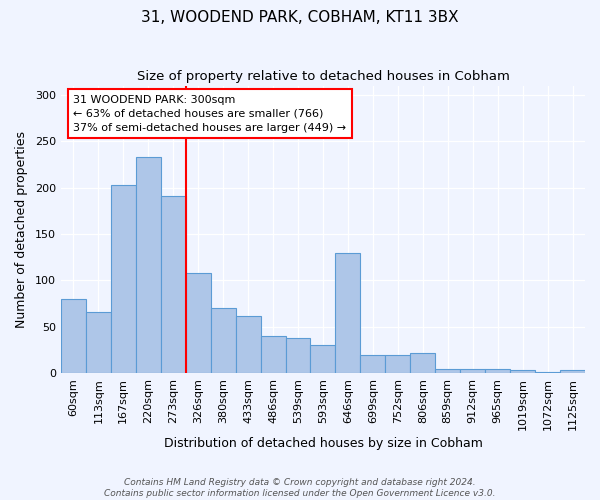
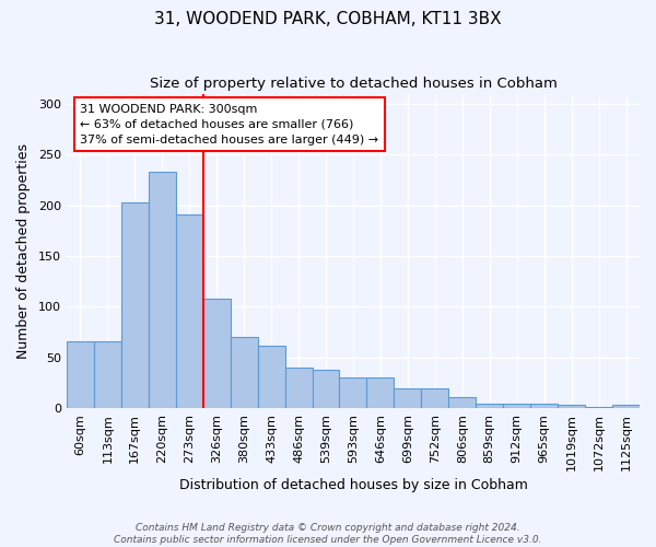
60sqm: 80 -> 66
646sqm: 130 -> 30
806sqm: 22 -> 11
